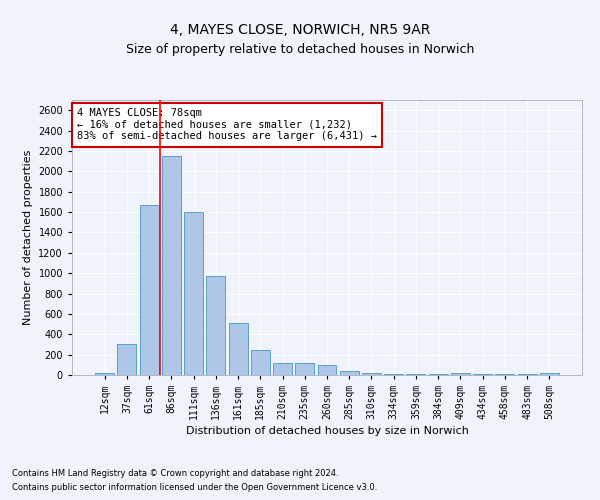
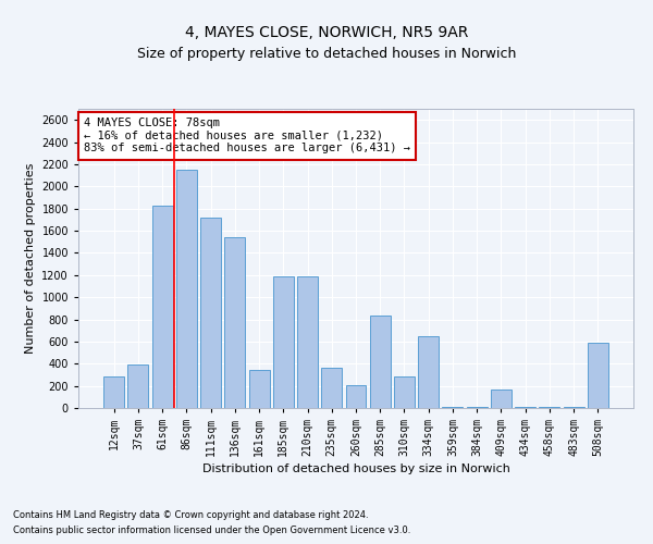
12sqm: 20 -> 280
37sqm: 300 -> 390
61sqm: 1670 -> 1830
111sqm: 1600 -> 1720
136sqm: 970 -> 1540
161sqm: 510 -> 340
185sqm: 240 -> 1190
210sqm: 120 -> 1190
235sqm: 120 -> 360
260sqm: 100 -> 210
285sqm: 40 -> 830
310sqm: 20 -> 280
334sqm: 10 -> 650
409sqm: 20 -> 170
508sqm: 20 -> 590
